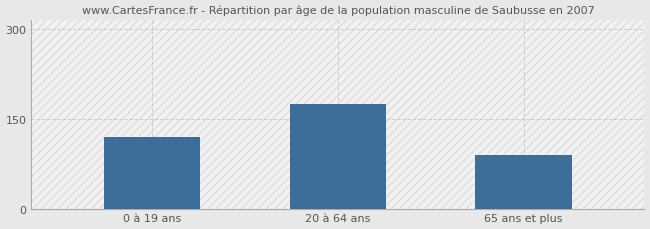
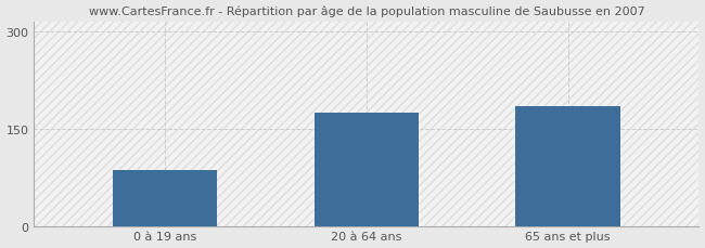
0 à 19 ans: 120 -> 86
65 ans et plus: 90 -> 184
